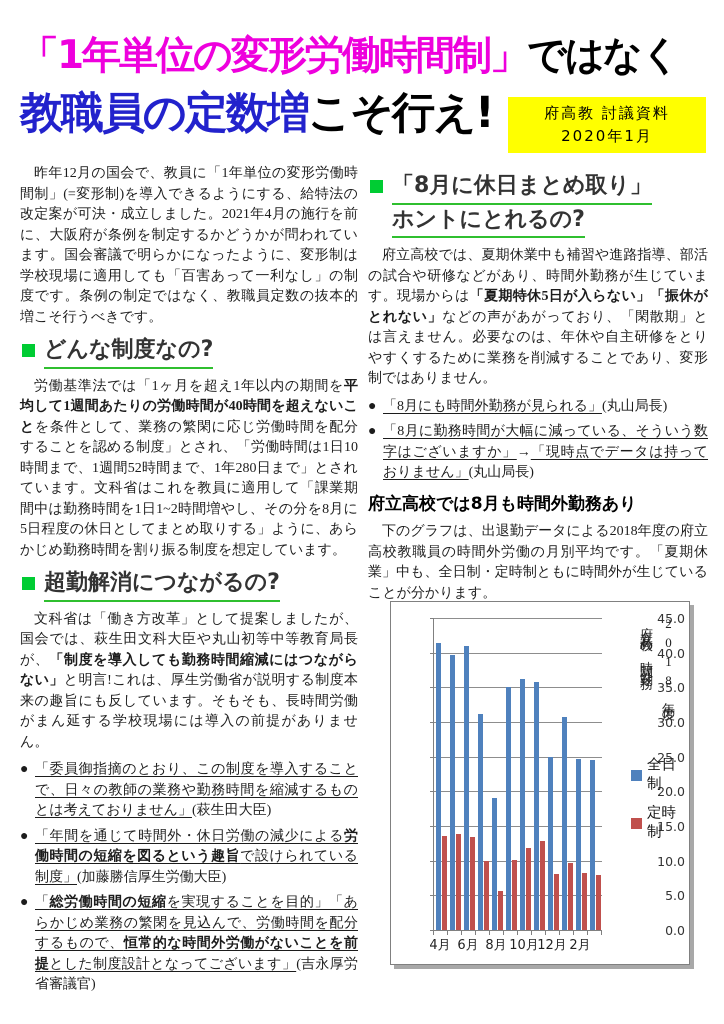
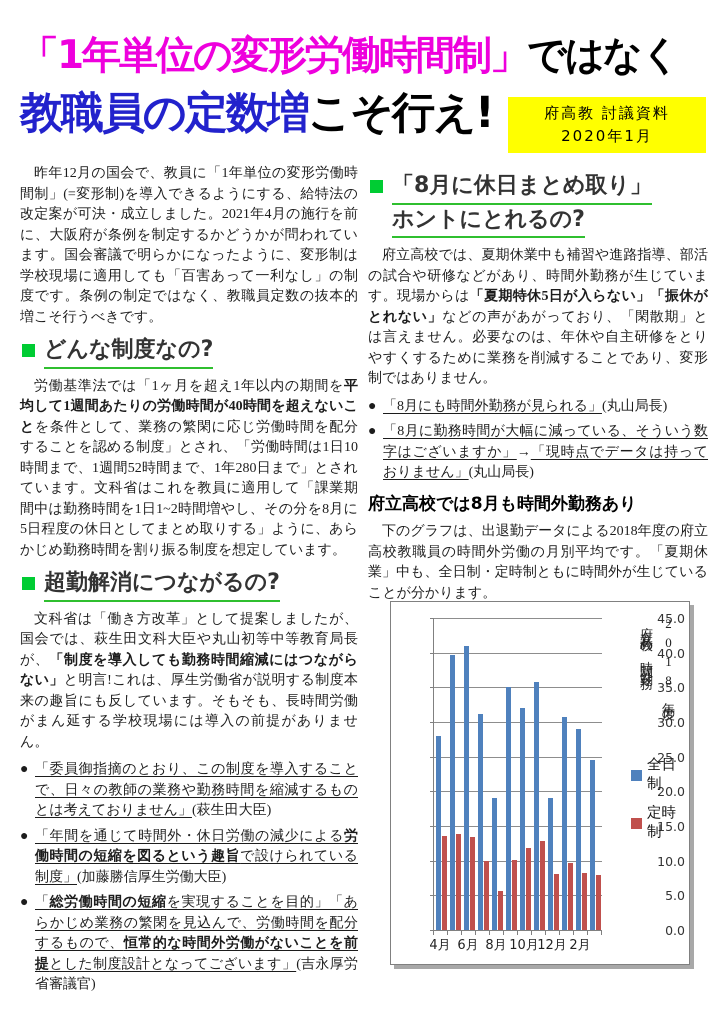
全日制/4月: 41 -> 28
全日制/10月: 36 -> 32
全日制/12月: 25 -> 19
全日制/2月: 25 -> 29
